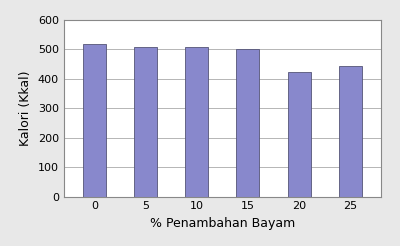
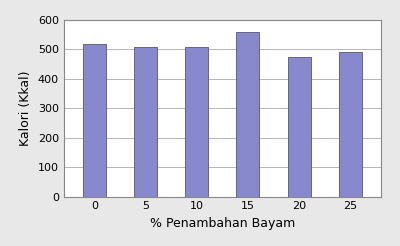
15: 503 -> 560
20: 422 -> 475
25: 443 -> 490
